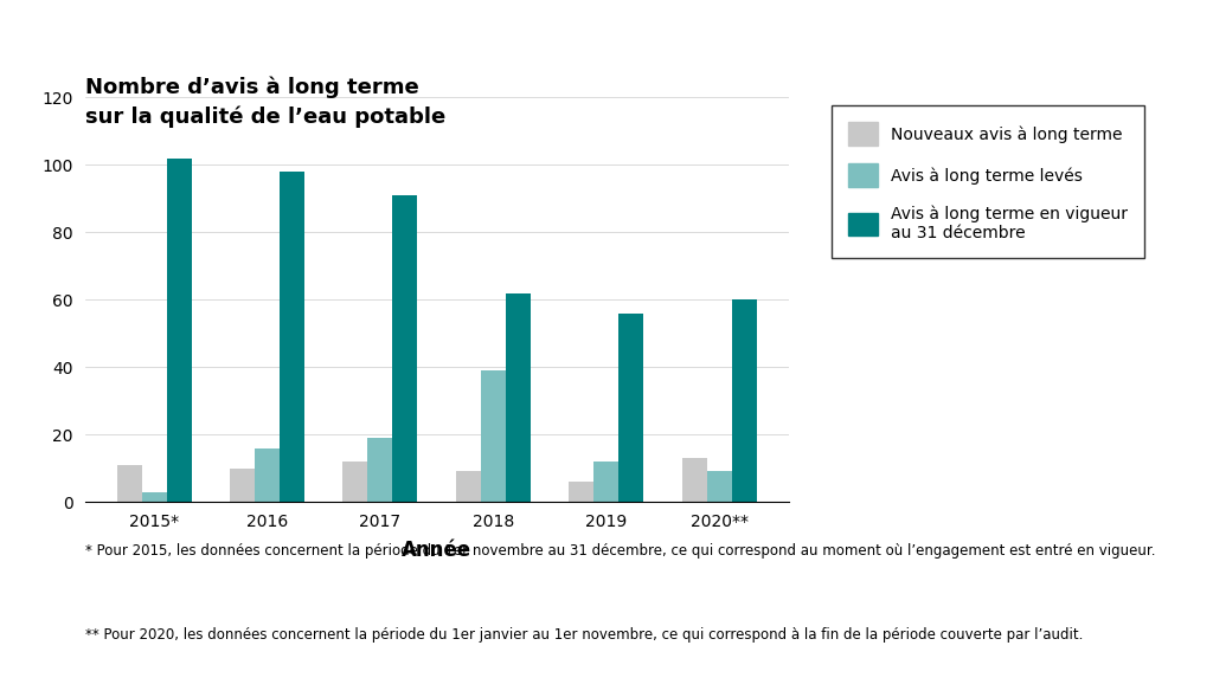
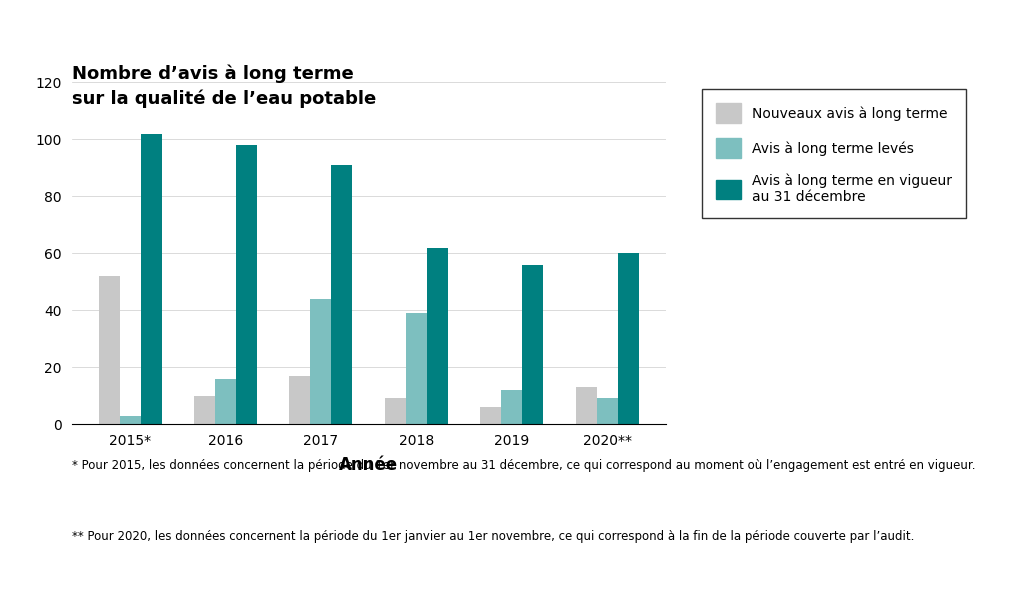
Nouveaux avis à long terme/2015*: 11 -> 52
Nouveaux avis à long terme/2017: 12 -> 17
Avis à long terme levés/2017: 19 -> 44
